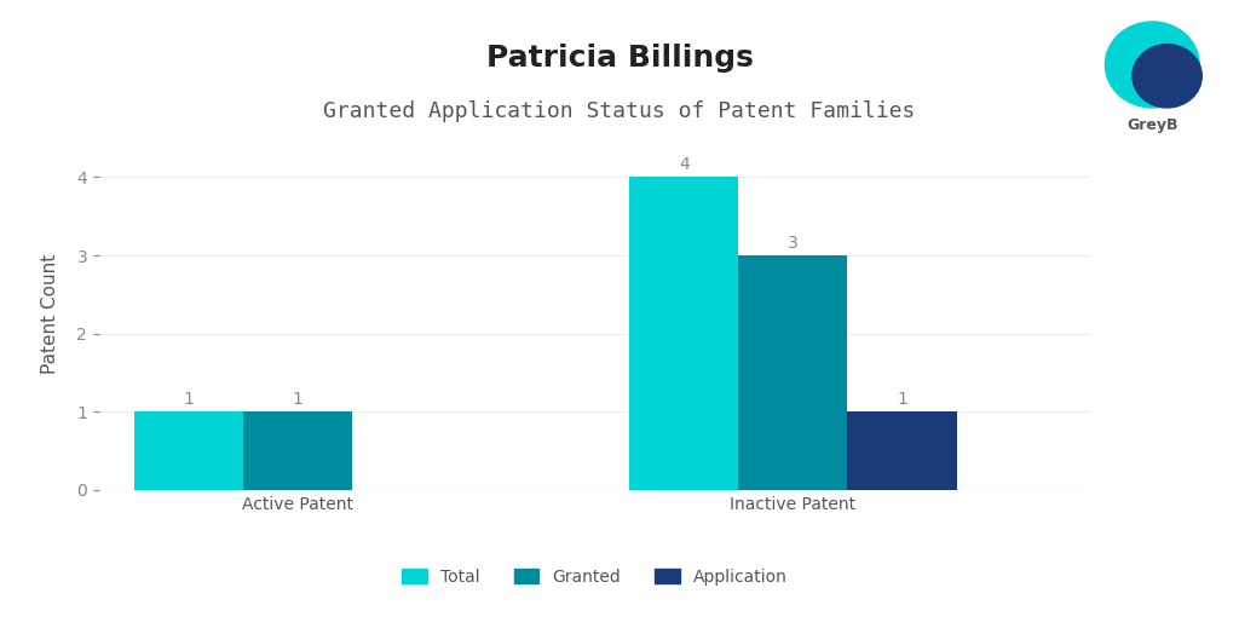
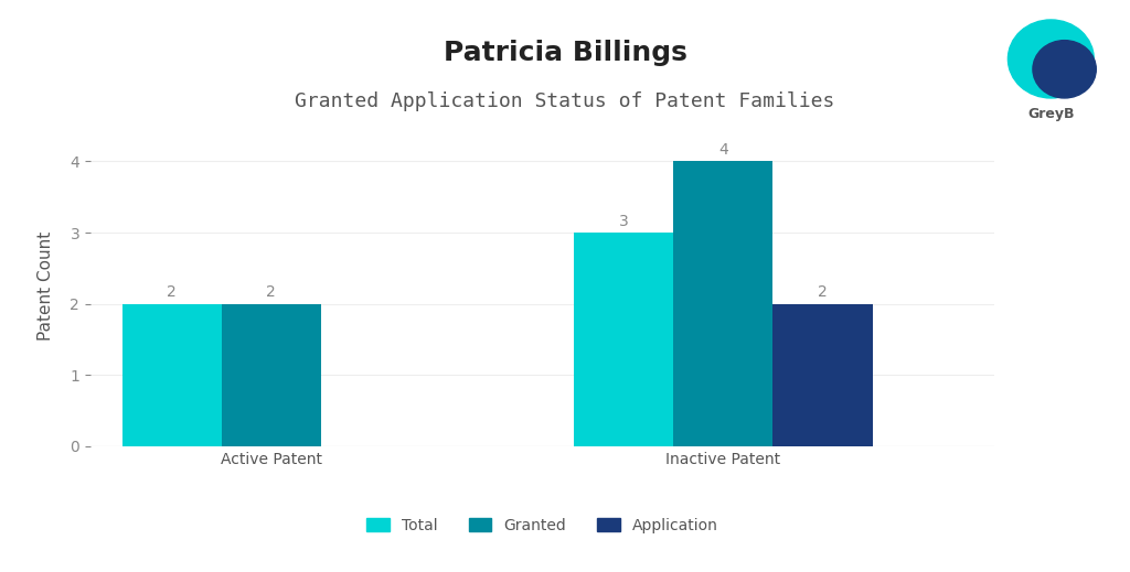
Total/Active Patent: 1 -> 2
Granted/Active Patent: 1 -> 2
Total/Inactive Patent: 4 -> 3
Granted/Inactive Patent: 3 -> 4
Application/Inactive Patent: 1 -> 2
